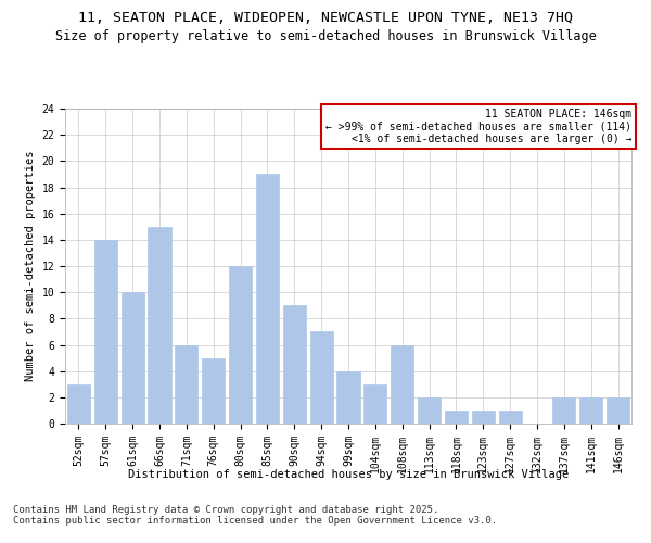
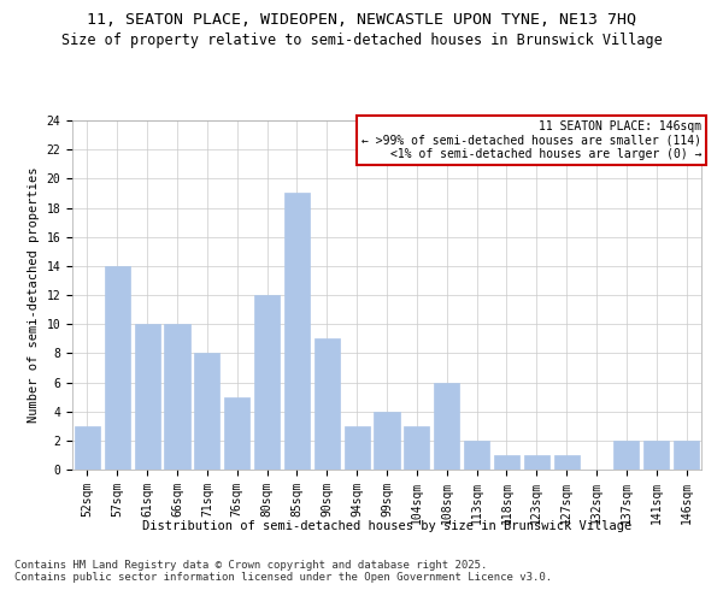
66sqm: 15 -> 10
71sqm: 6 -> 8
94sqm: 7 -> 3
